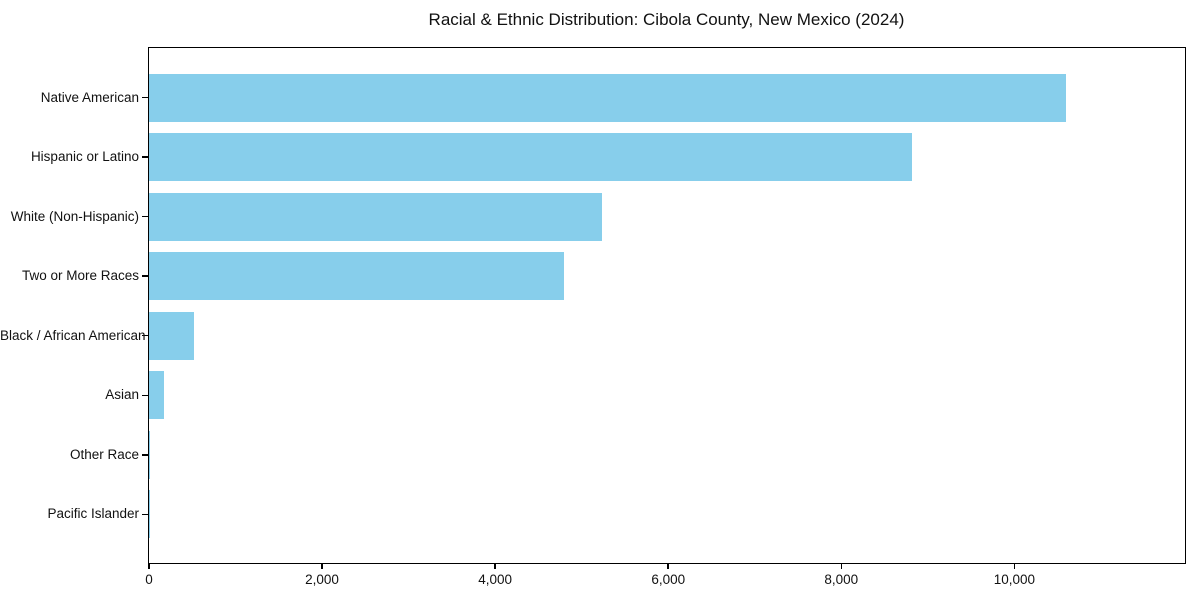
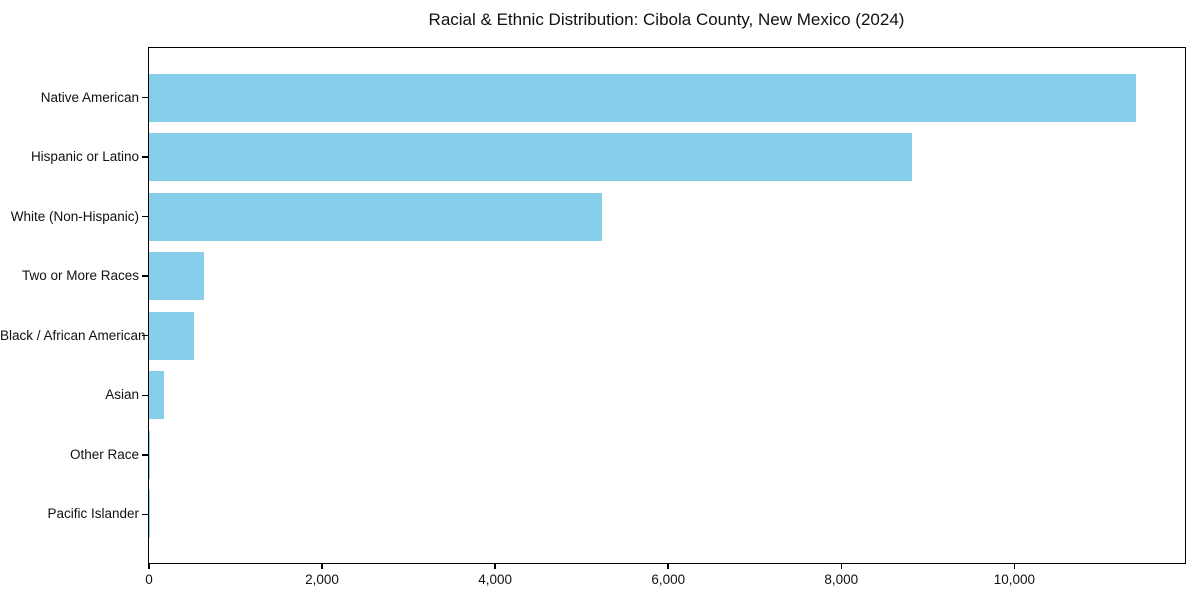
Native American: 10600 -> 11400
Two or More Races: 4800 -> 600
